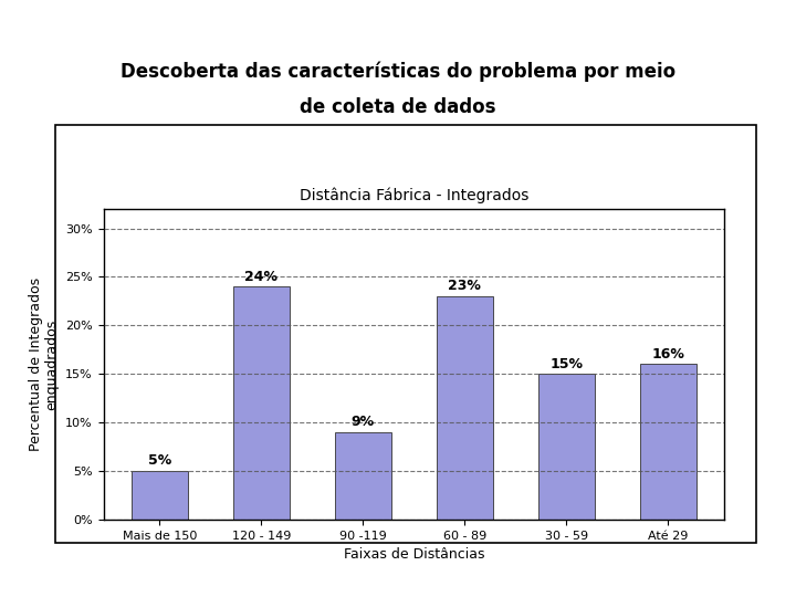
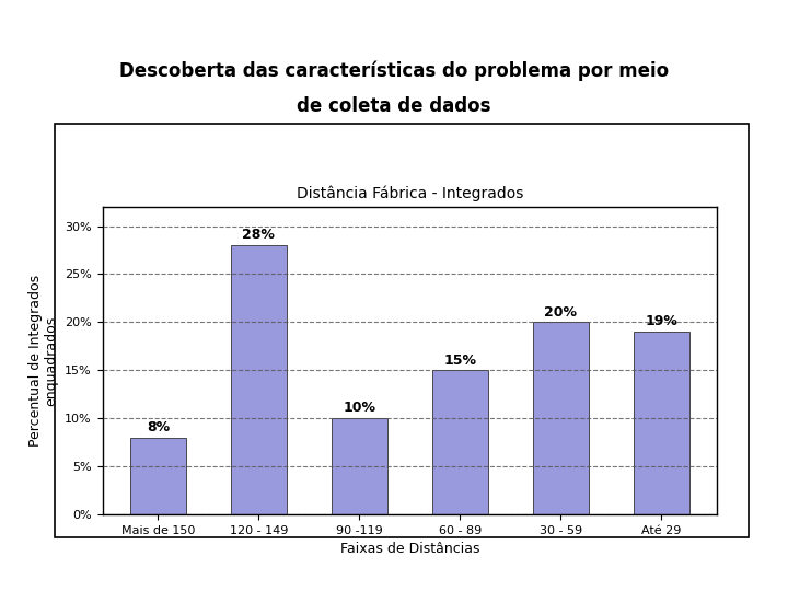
Mais de 150: 5% -> 8%
120 - 149: 24% -> 28%
90 -119: 9% -> 10%
60 - 89: 23% -> 15%
30 - 59: 15% -> 20%
Até 29: 16% -> 19%
